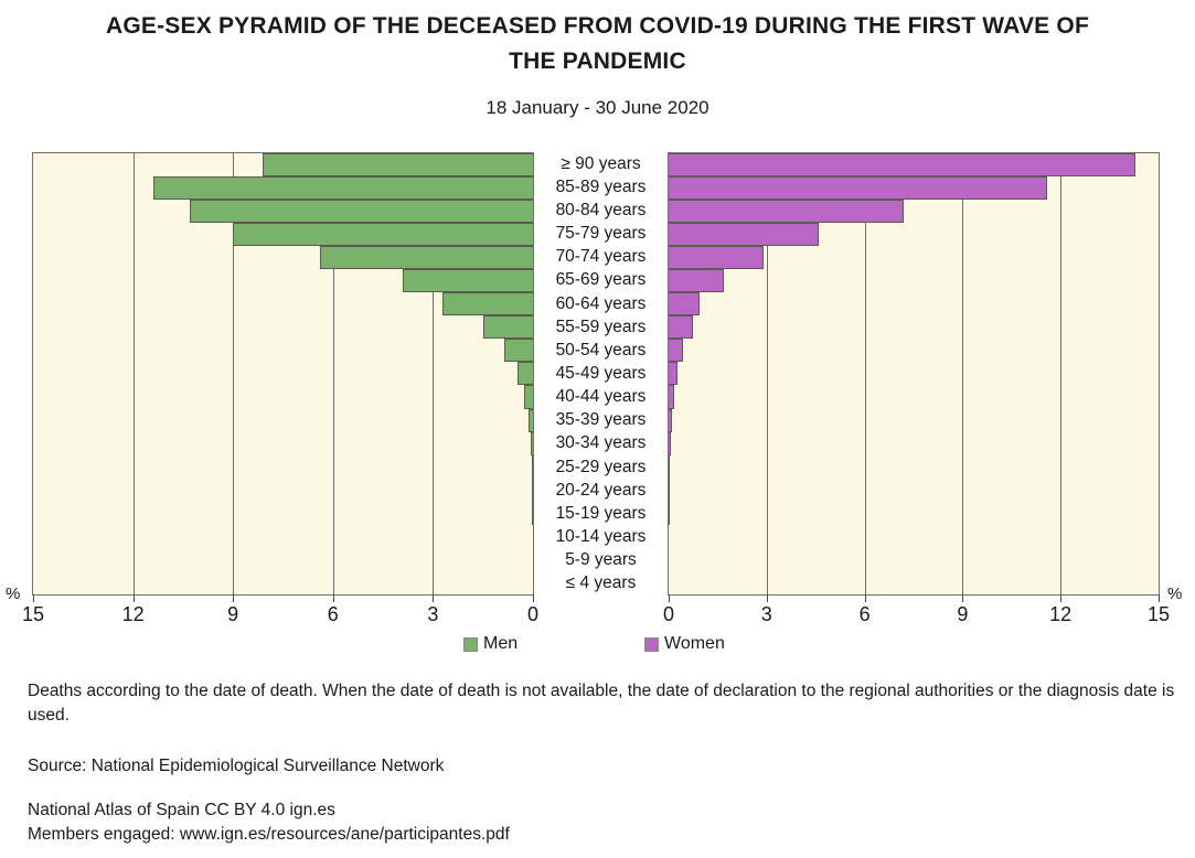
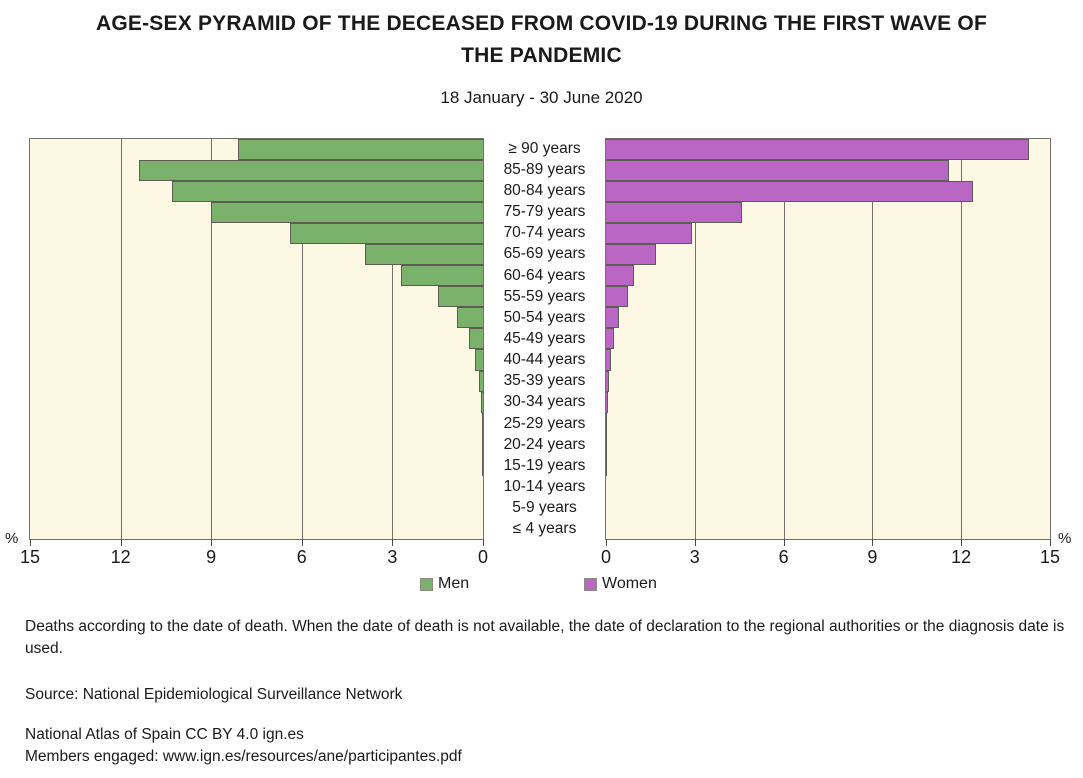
Women/80-84 years: 7.2 -> 12.4
